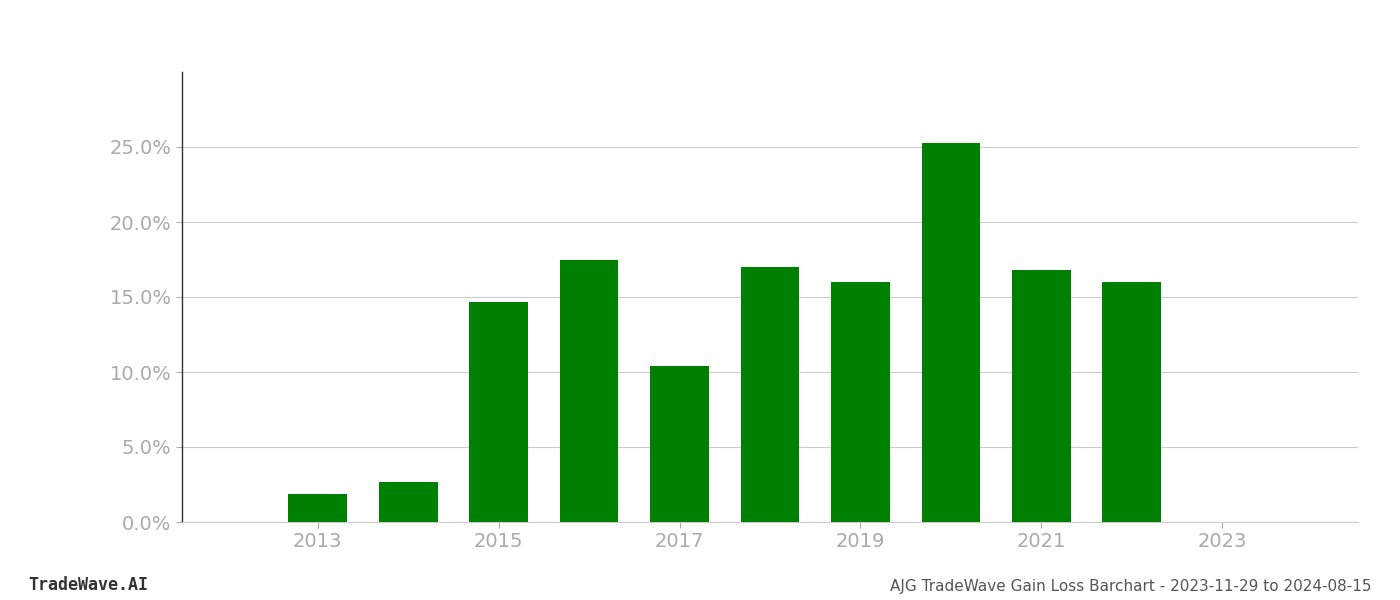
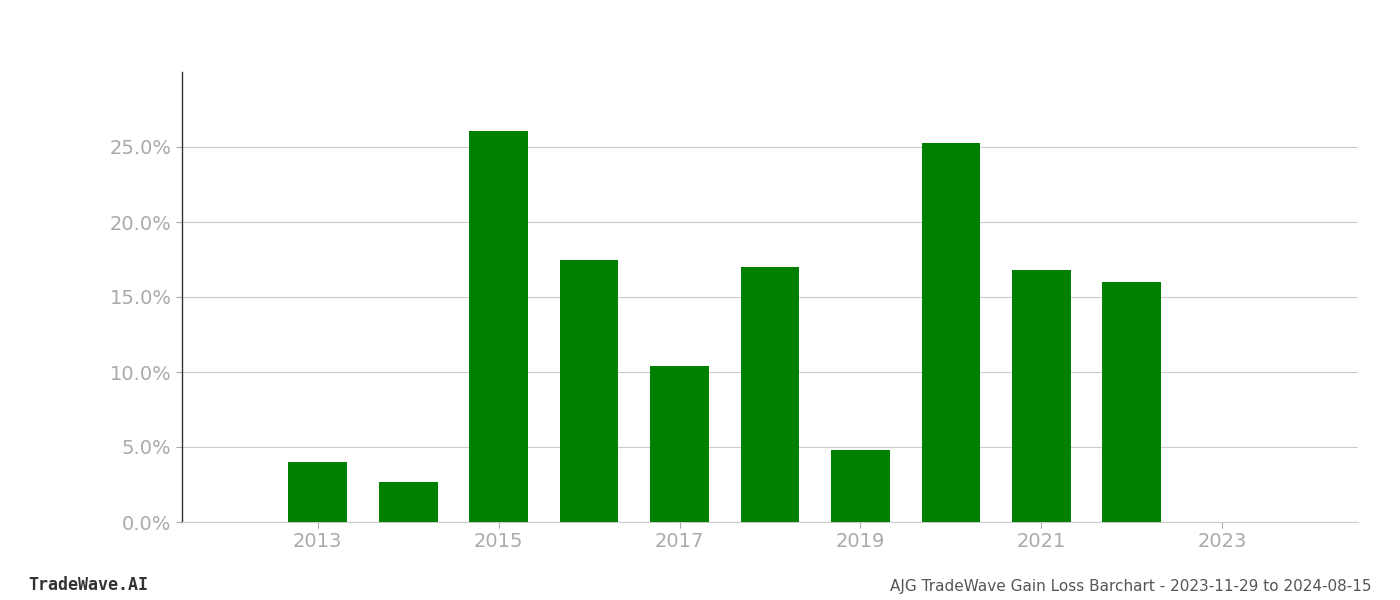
2013: 1.9% -> 4.0%
2015: 14.7% -> 26.1%
2019: 16.0% -> 4.8%
